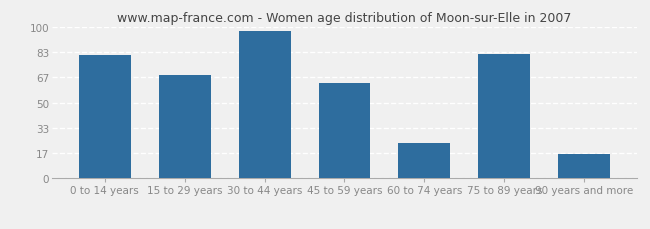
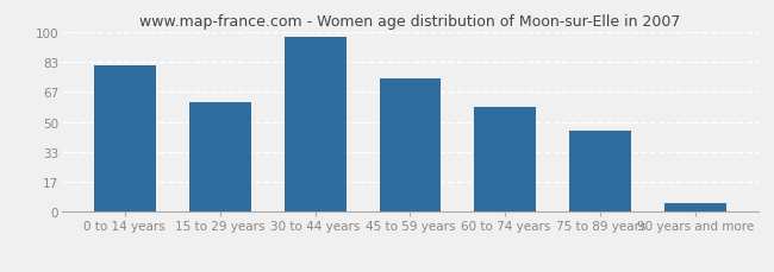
15 to 29 years: 68 -> 61
45 to 59 years: 63 -> 74
60 to 74 years: 23 -> 58
75 to 89 years: 82 -> 45
90 years and more: 16 -> 5
